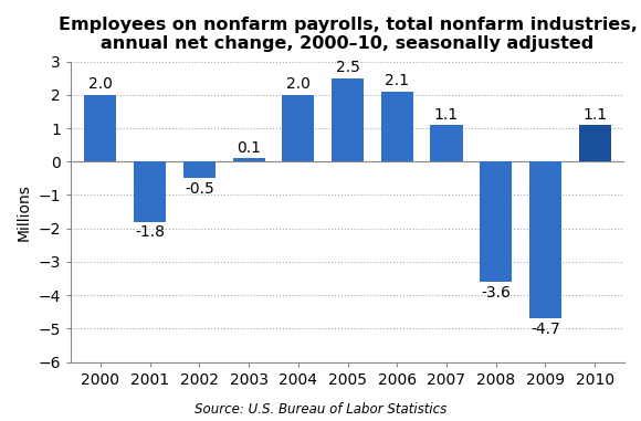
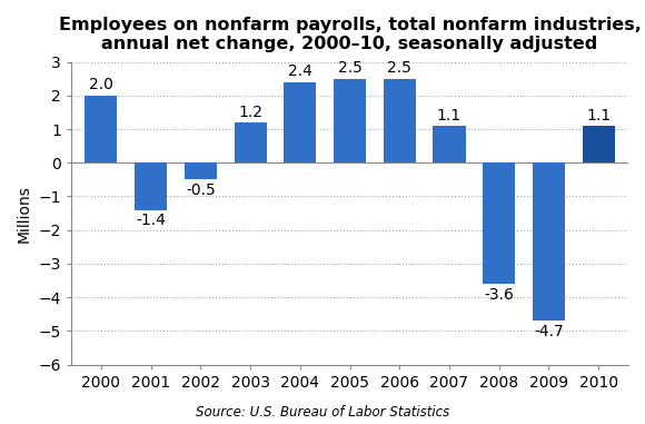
2001: -1.8 -> -1.4
2003: 0.1 -> 1.2
2004: 2.0 -> 2.4
2006: 2.1 -> 2.5
